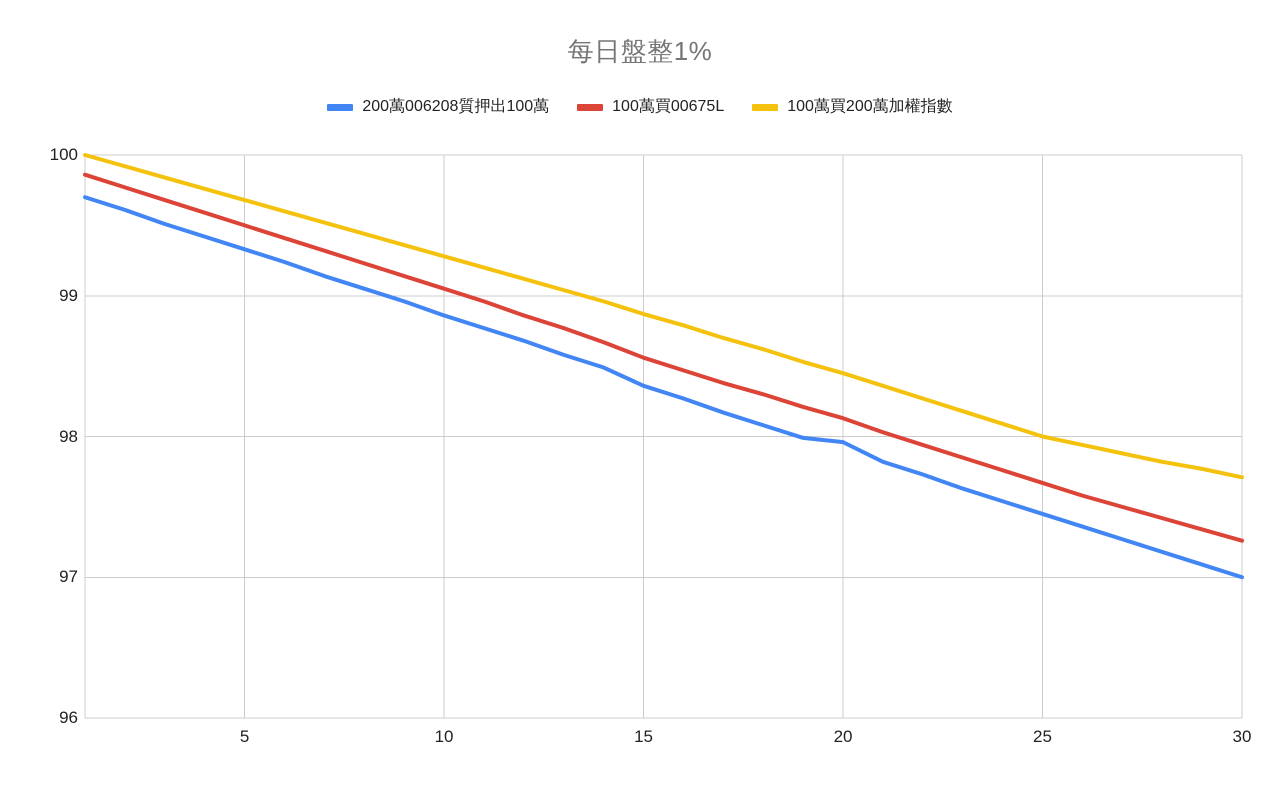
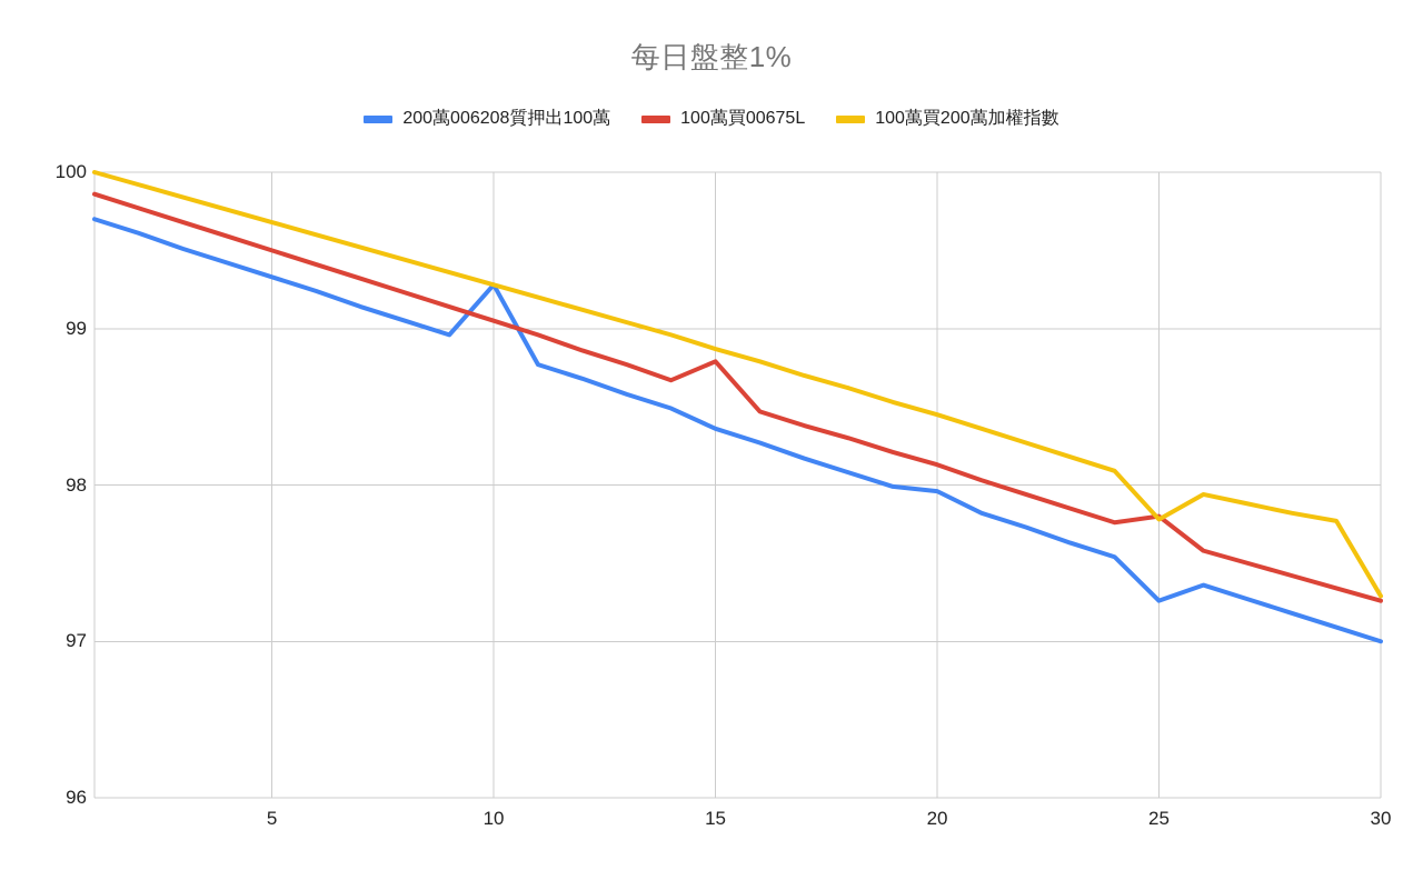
200萬006208質押出100萬/10: 98.86 -> 99.28
100萬買00675L/15: 98.56 -> 98.79
200萬006208質押出100萬/25: 97.45 -> 97.26
100萬買00675L/25: 97.67 -> 97.80
100萬買200萬加權指數/25: 98.00 -> 97.78
100萬買200萬加權指數/30: 97.71 -> 97.29
